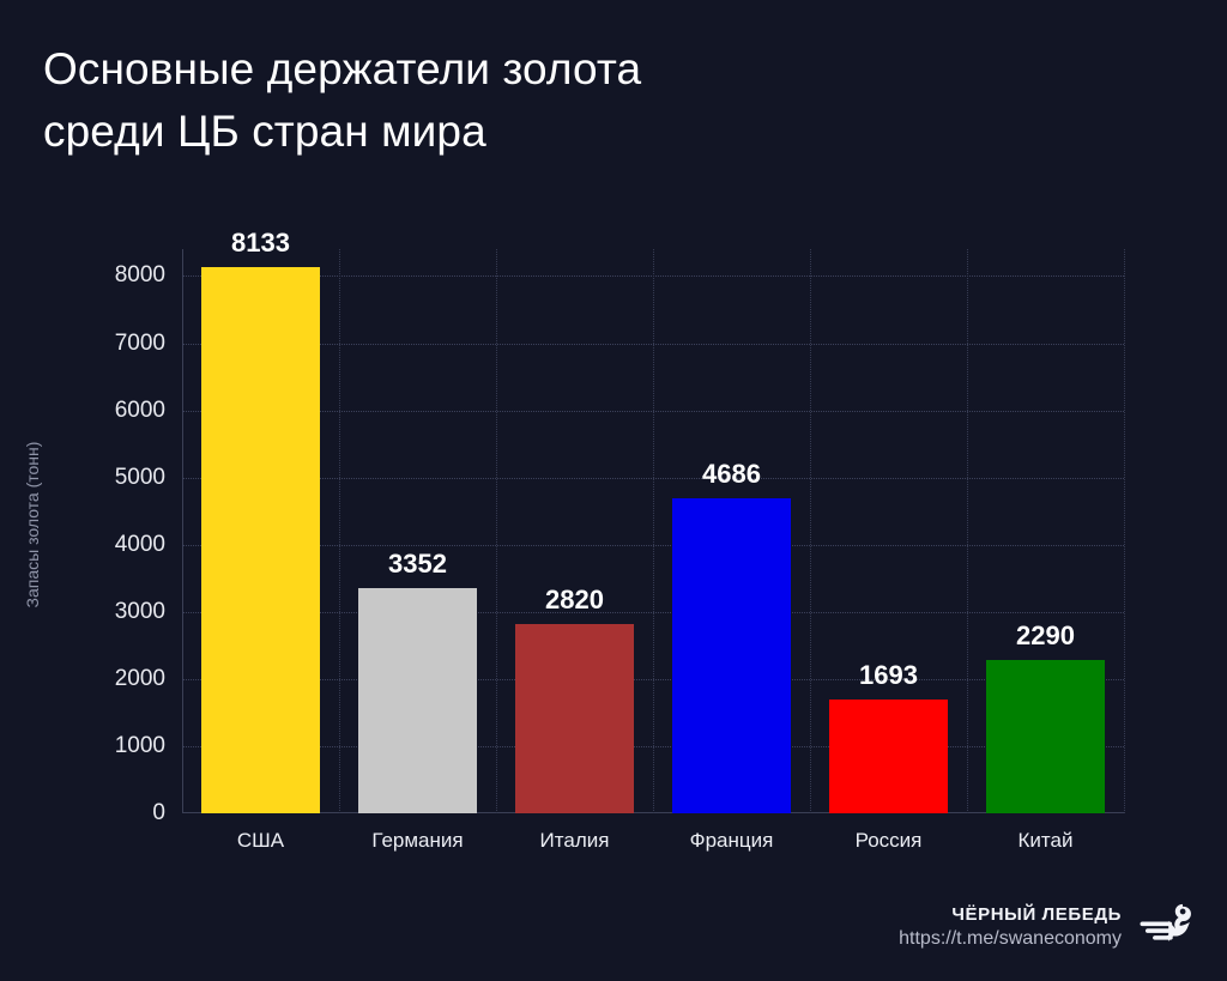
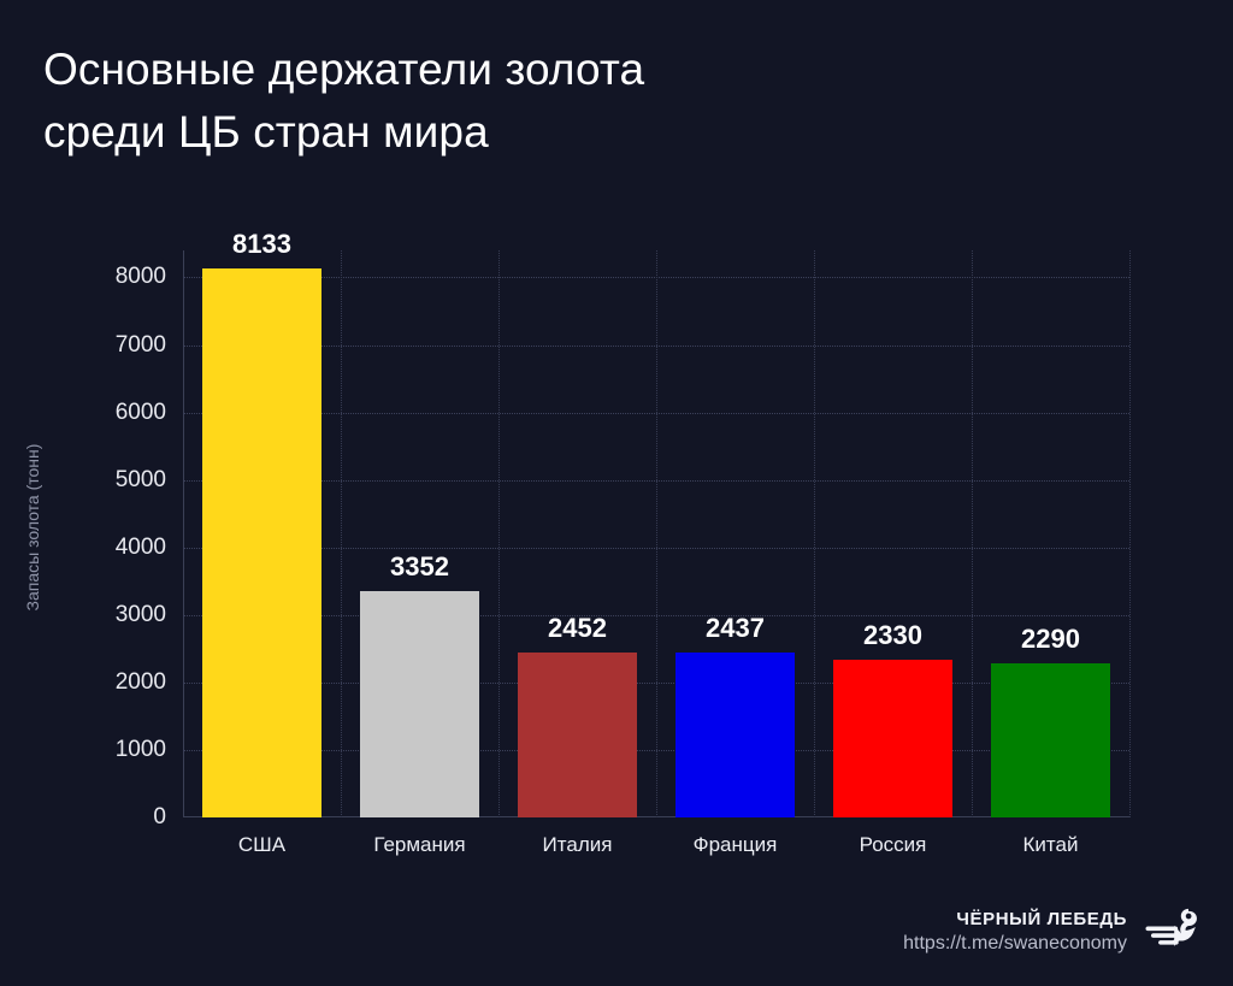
Италия: 2820 -> 2452
Франция: 4686 -> 2437
Россия: 1693 -> 2330
